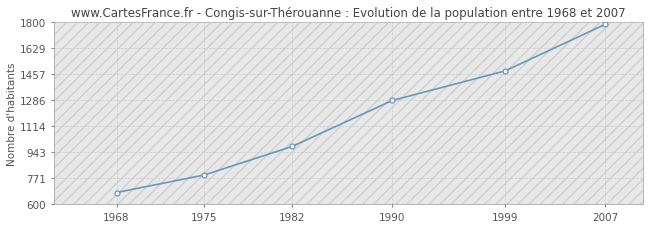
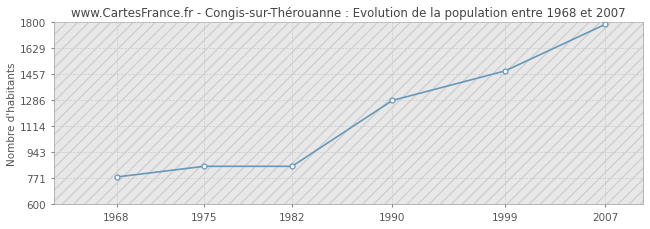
1968: 680 -> 780
1975: 790 -> 850
1982: 980 -> 850
